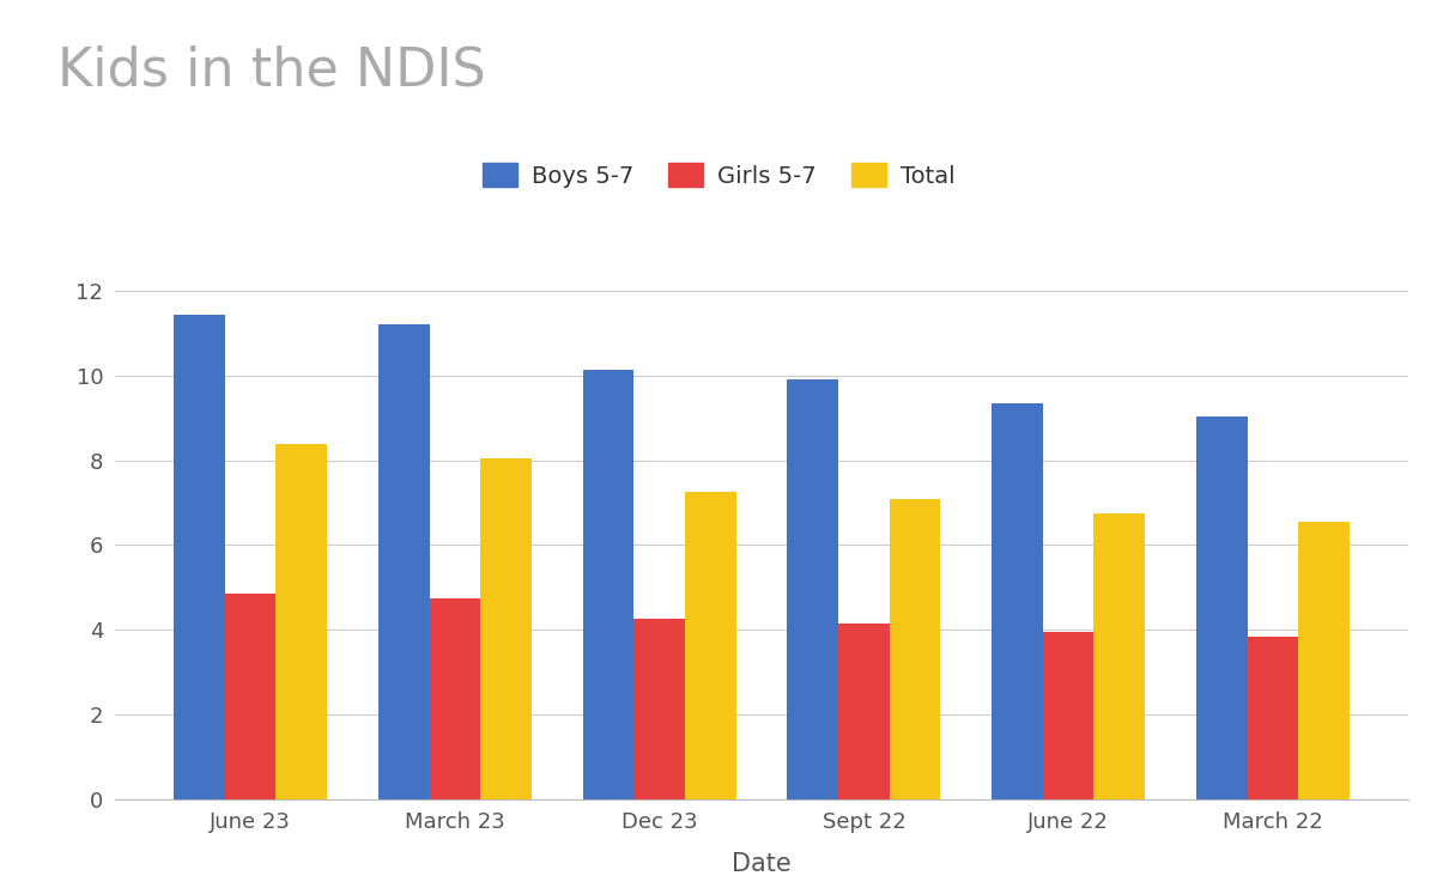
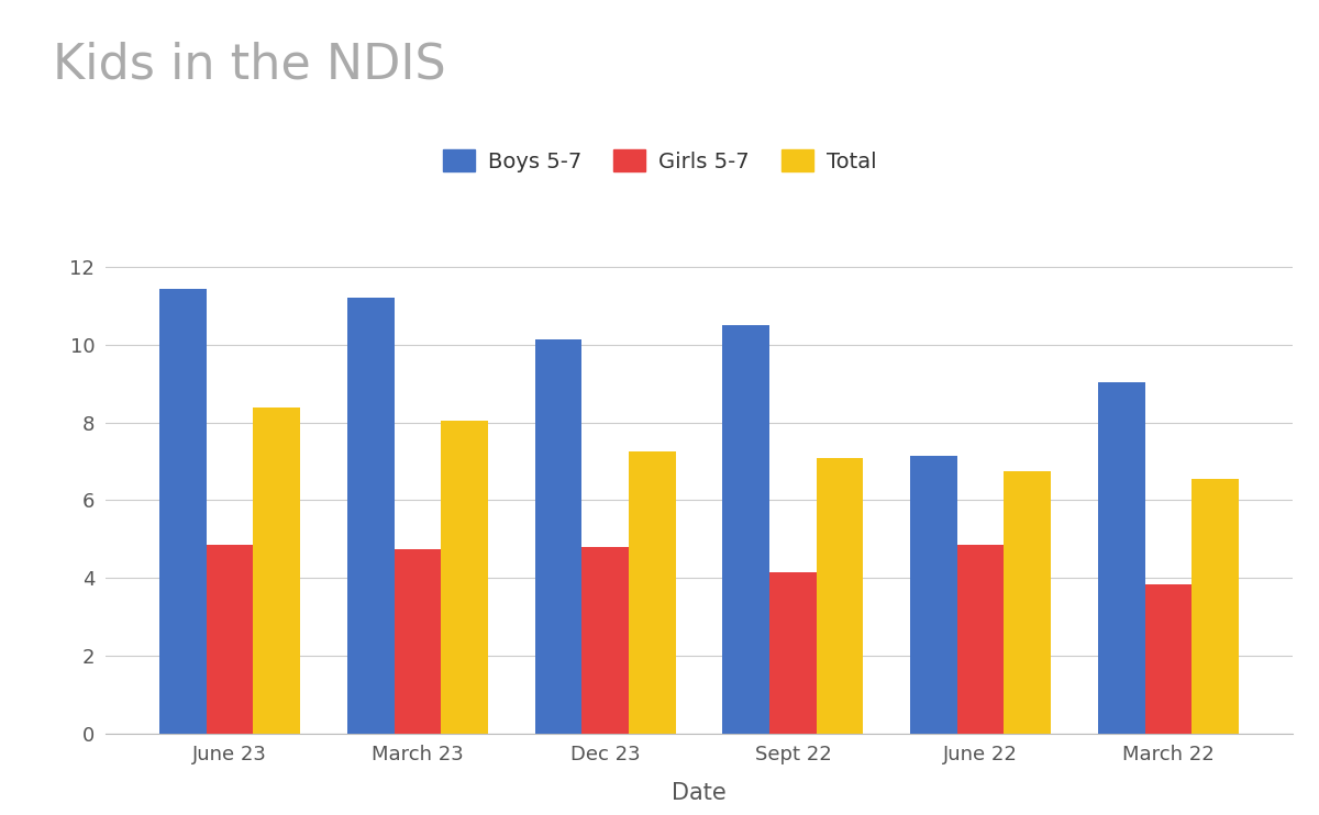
Girls 5-7/Dec 23: 4.25 -> 4.80
Boys 5-7/Sept 22: 9.90 -> 10.50
Boys 5-7/June 22: 9.35 -> 7.15
Girls 5-7/June 22: 3.95 -> 4.85
